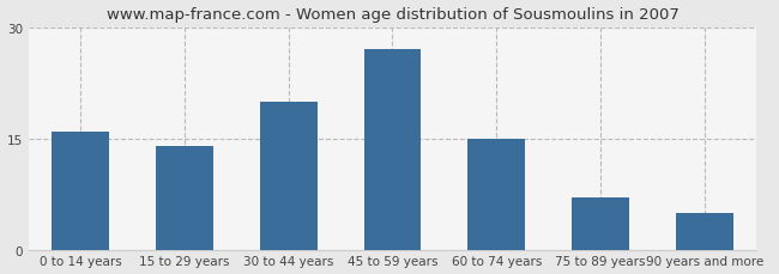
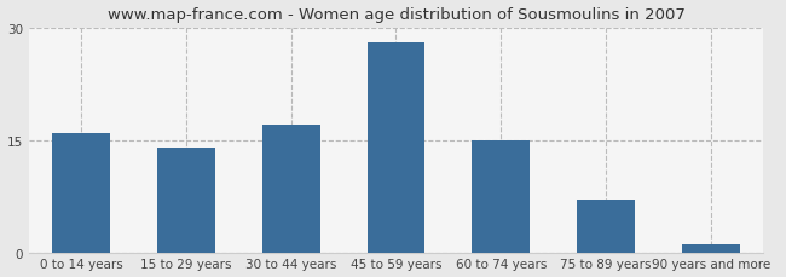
30 to 44 years: 20 -> 17
45 to 59 years: 27 -> 28
90 years and more: 5 -> 1
